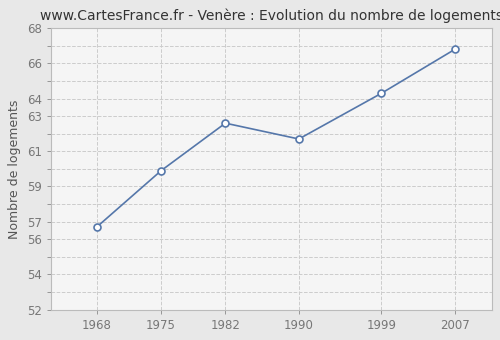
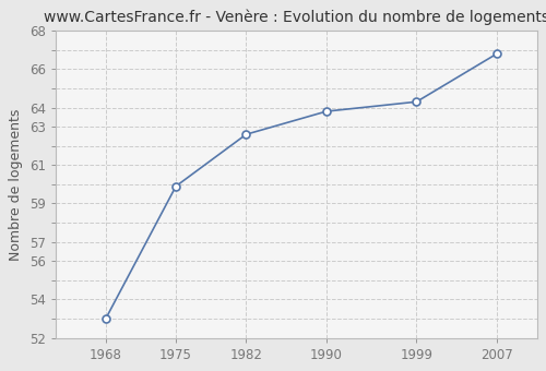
1968: 56.7 -> 53.0
1990: 61.7 -> 63.8
